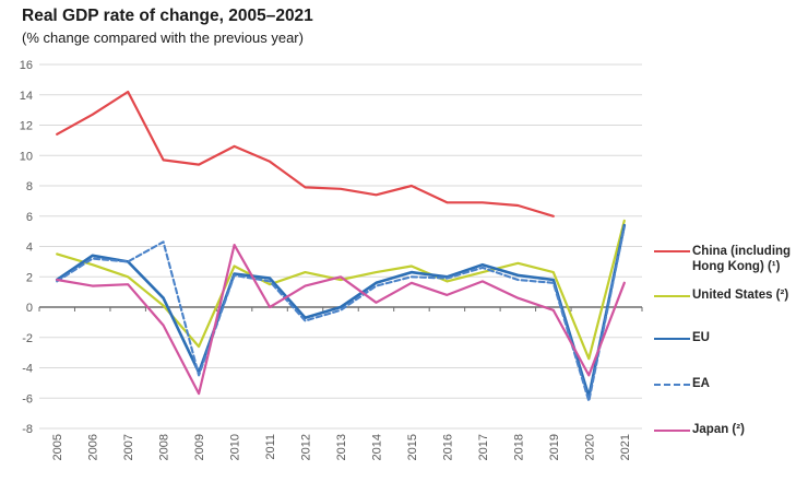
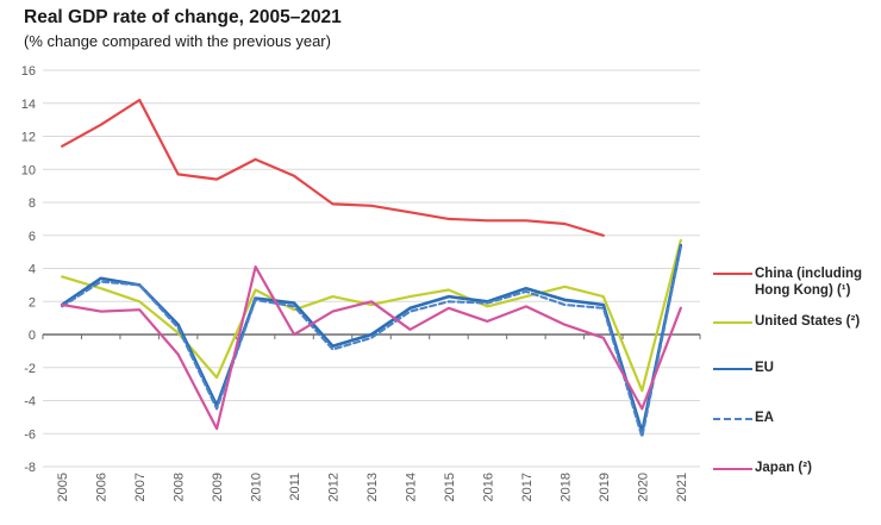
EA/2008: 4.3 -> 0.4
China (including Hong Kong) (¹)/2015: 8.0 -> 7.0
